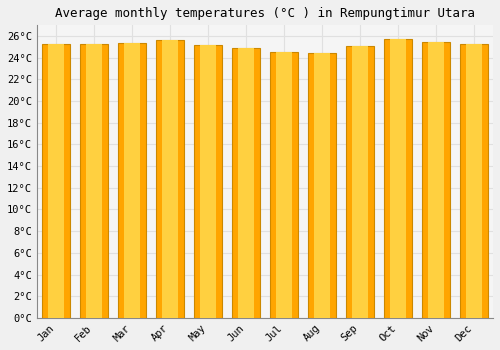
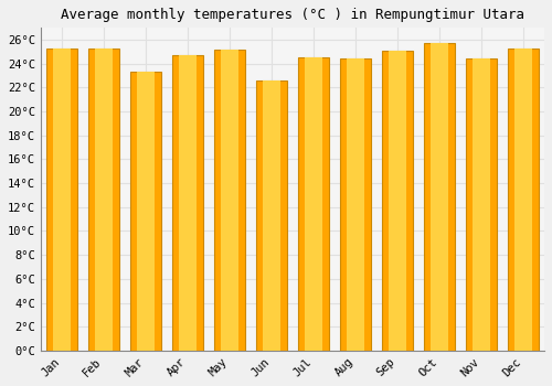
Mar: 25.4°C -> 23.3°C
Apr: 25.6°C -> 24.7°C
Jun: 24.9°C -> 22.6°C
Nov: 25.5°C -> 24.4°C
